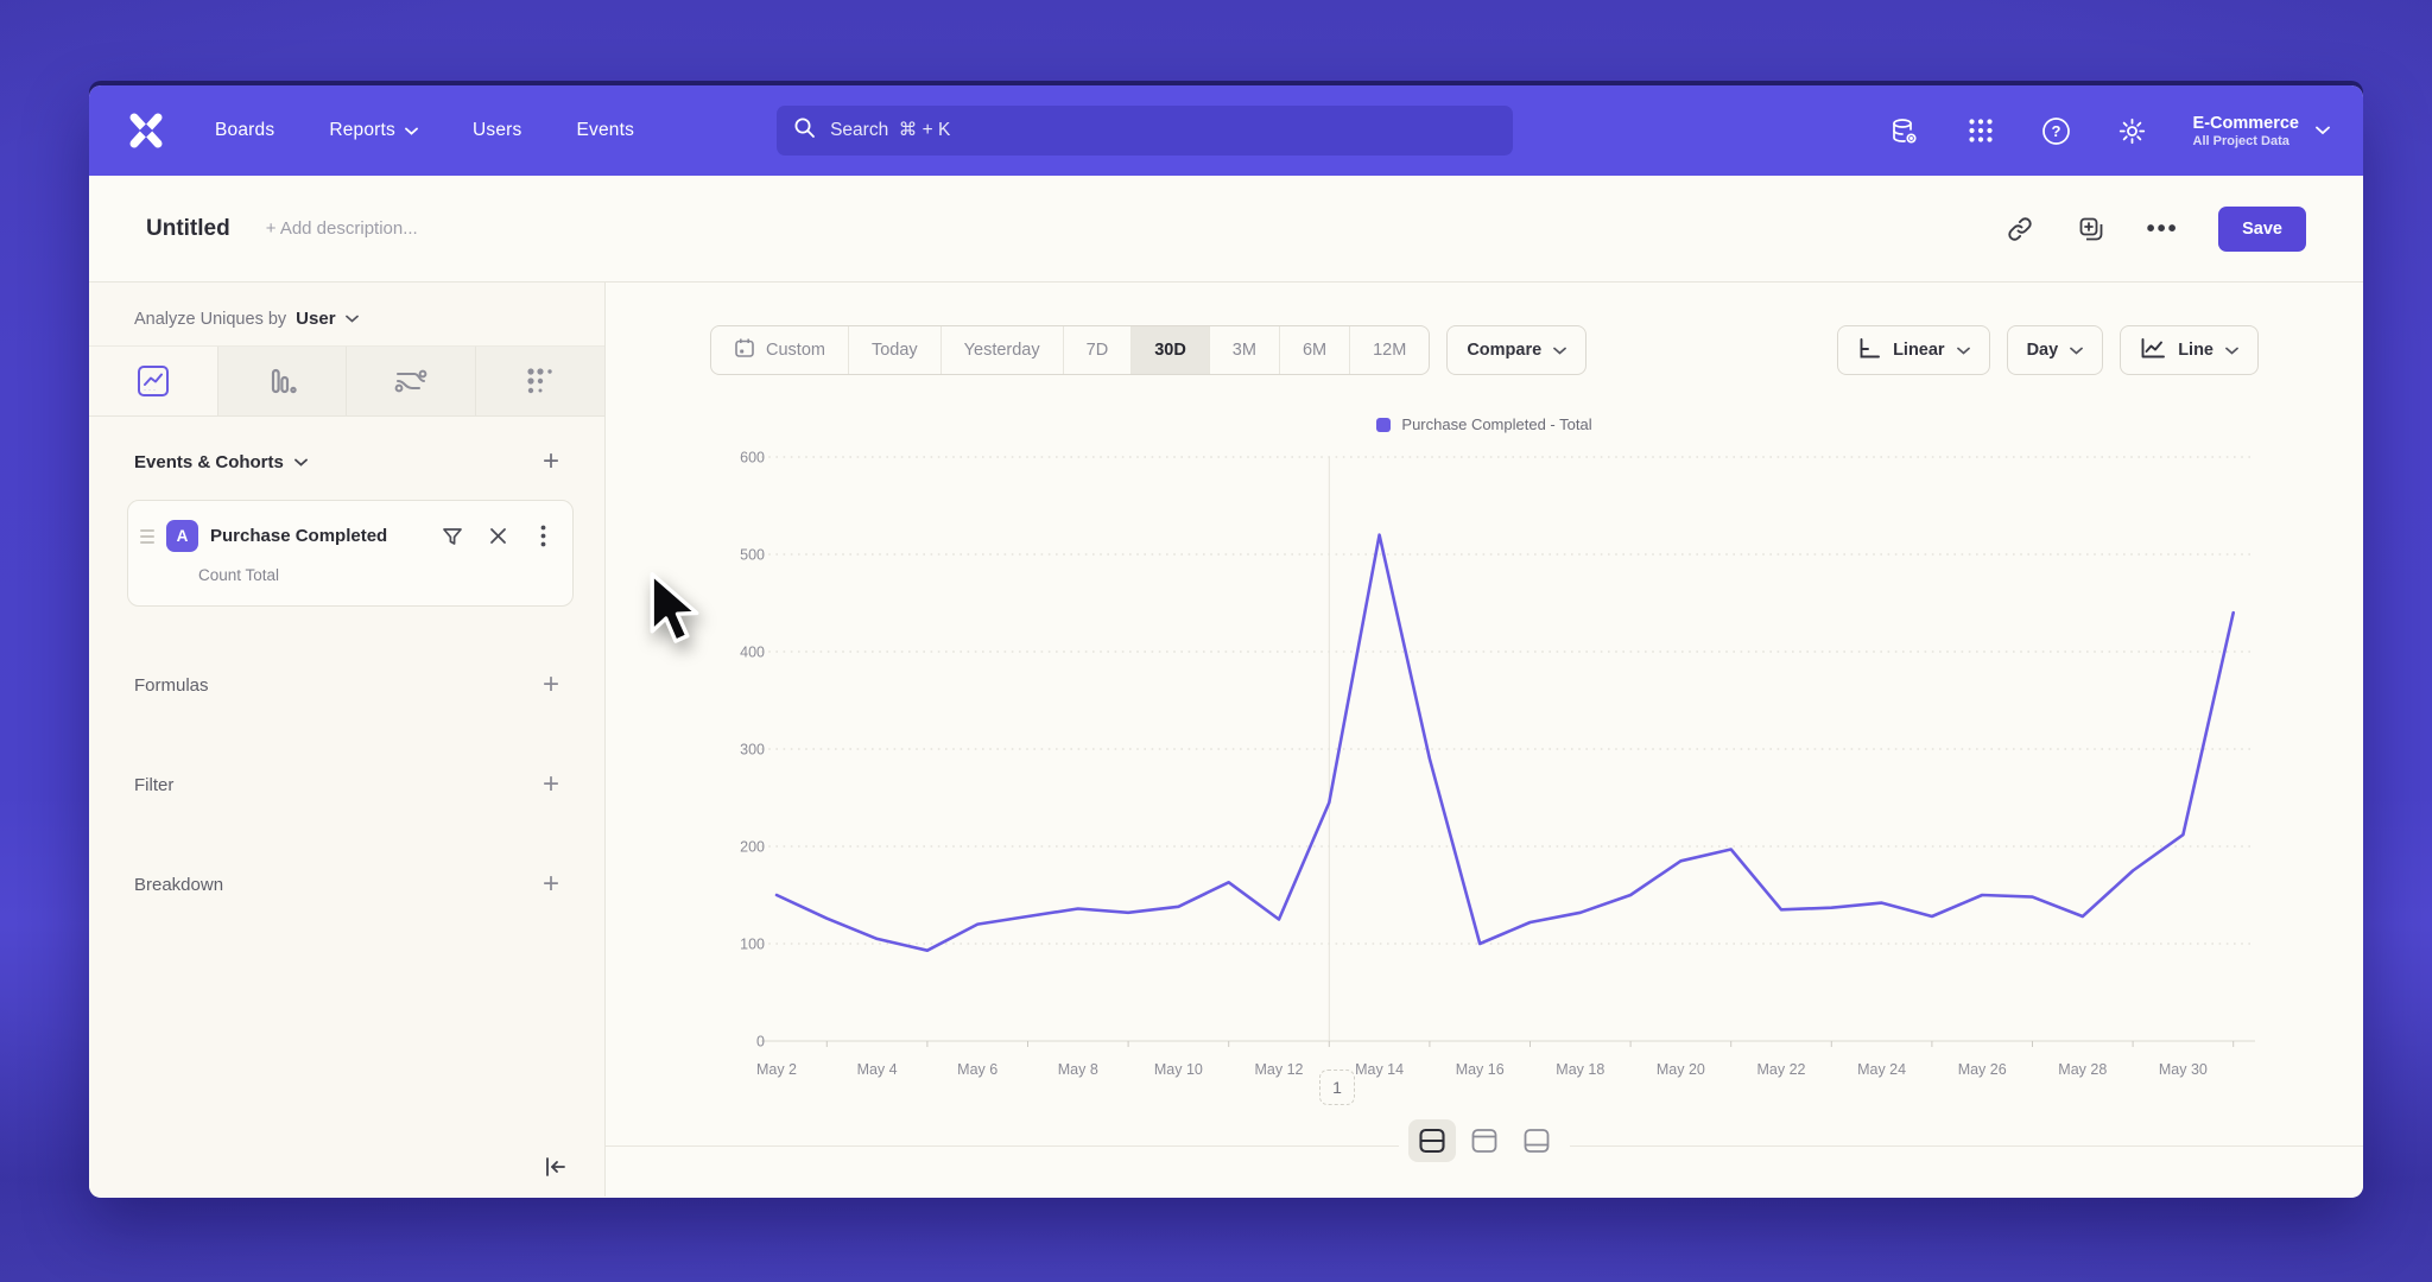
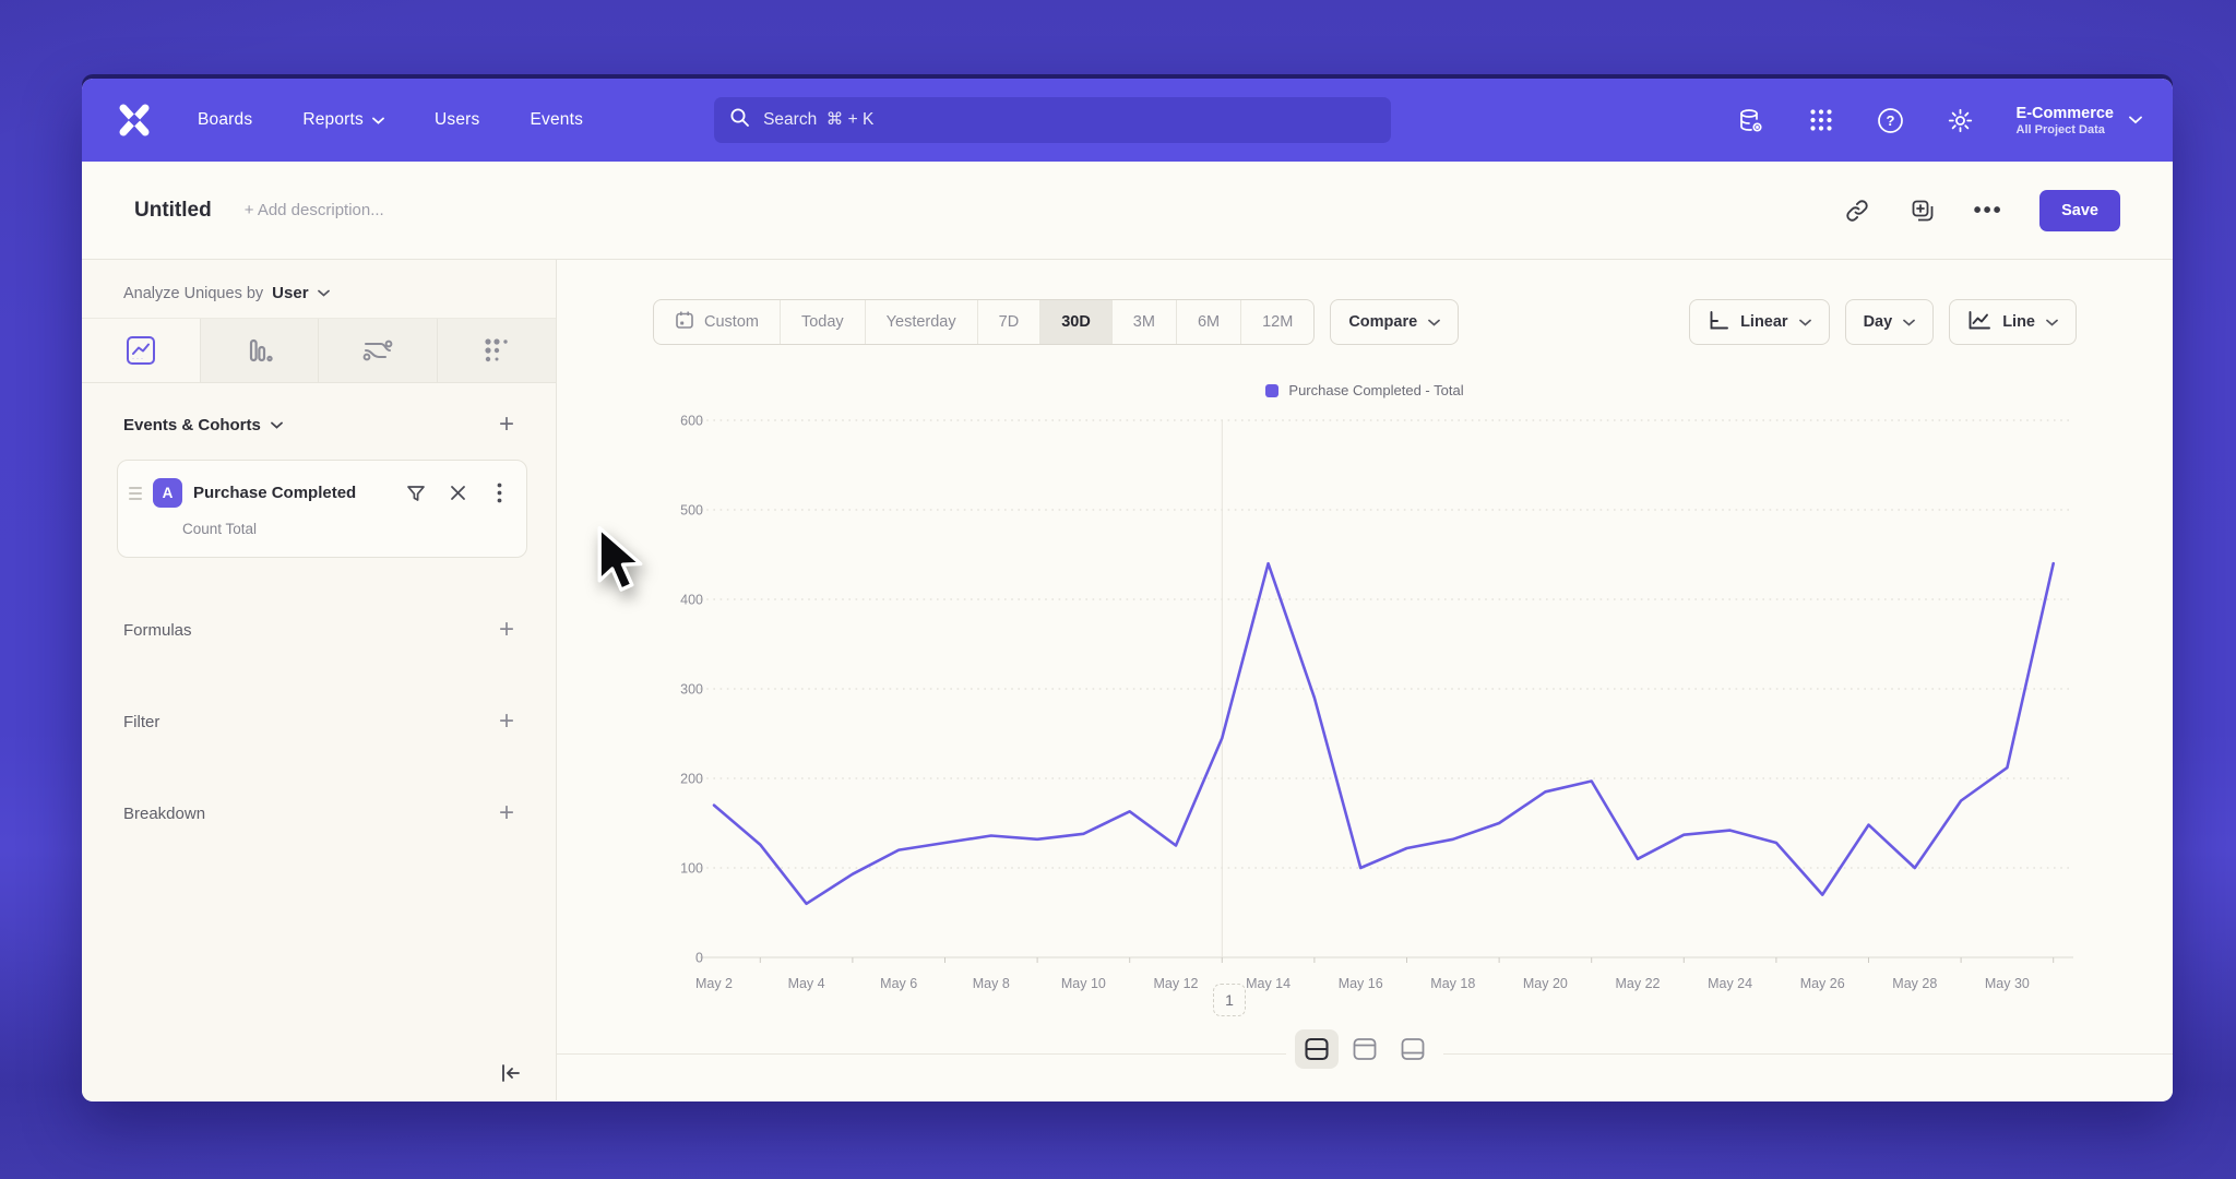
May 2: 150 -> 170
May 4: 100 -> 60
May 14: 520 -> 440
May 22: 140 -> 110
May 26: 150 -> 70
May 28: 130 -> 100
